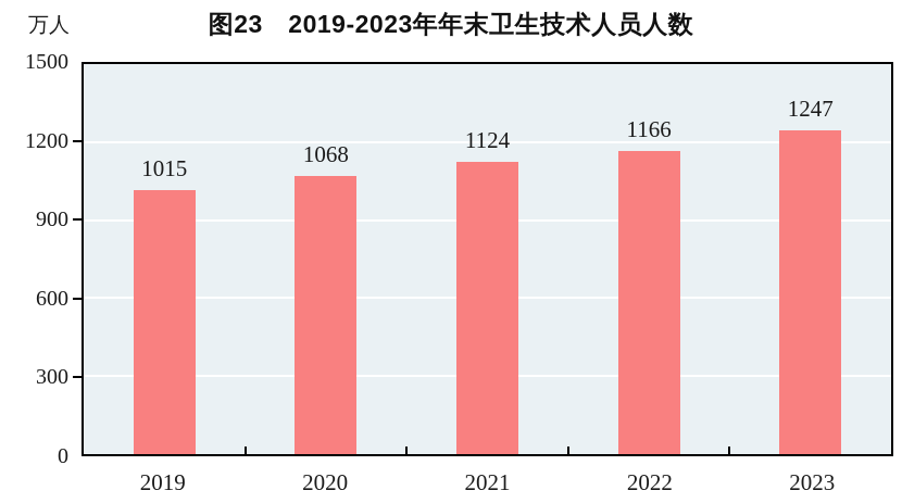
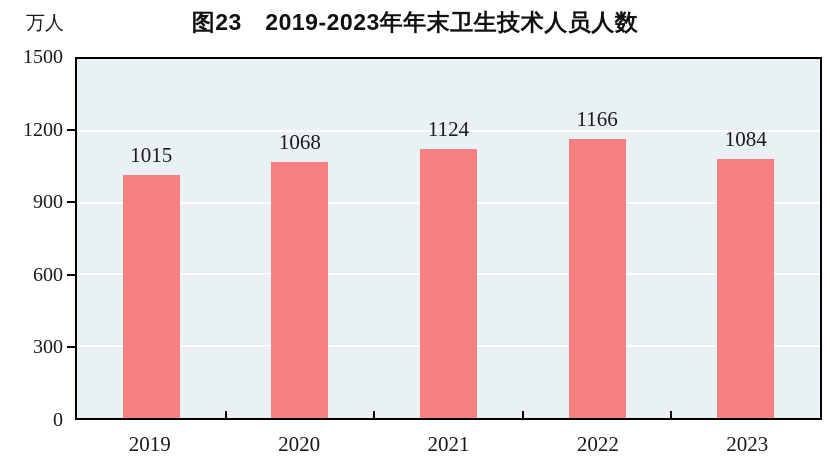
2023: 1247 -> 1084
